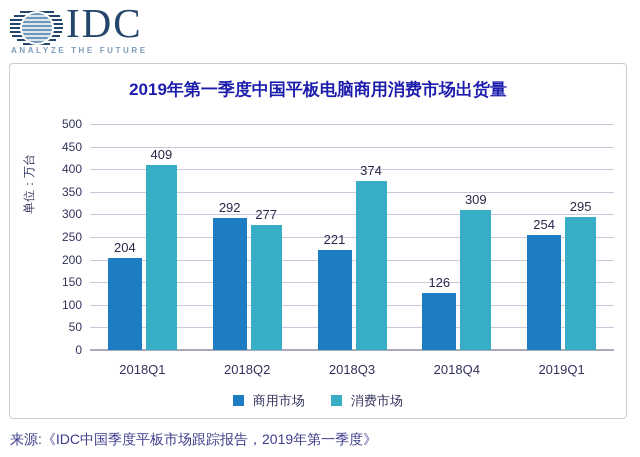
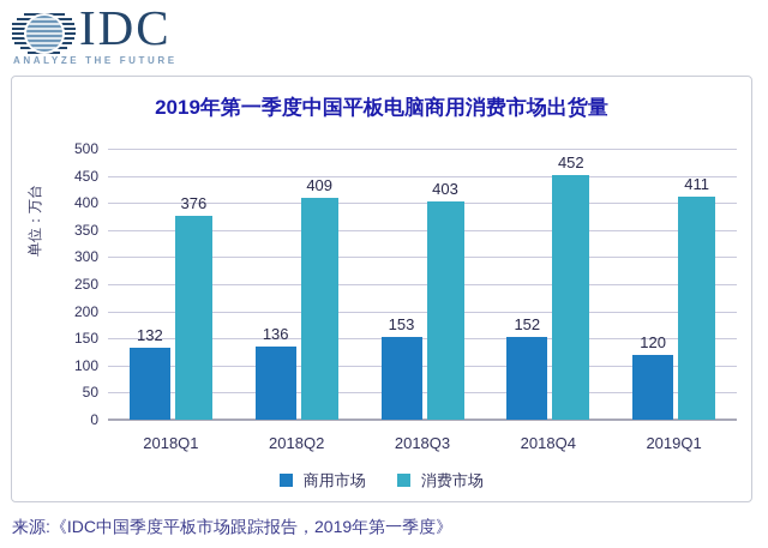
商用市场/2018Q1: 204 -> 132
消费市场/2018Q1: 409 -> 376
商用市场/2018Q2: 292 -> 136
消费市场/2018Q2: 277 -> 409
商用市场/2018Q3: 221 -> 153
消费市场/2018Q3: 374 -> 403
商用市场/2018Q4: 126 -> 152
消费市场/2018Q4: 309 -> 452
商用市场/2019Q1: 254 -> 120
消费市场/2019Q1: 295 -> 411
